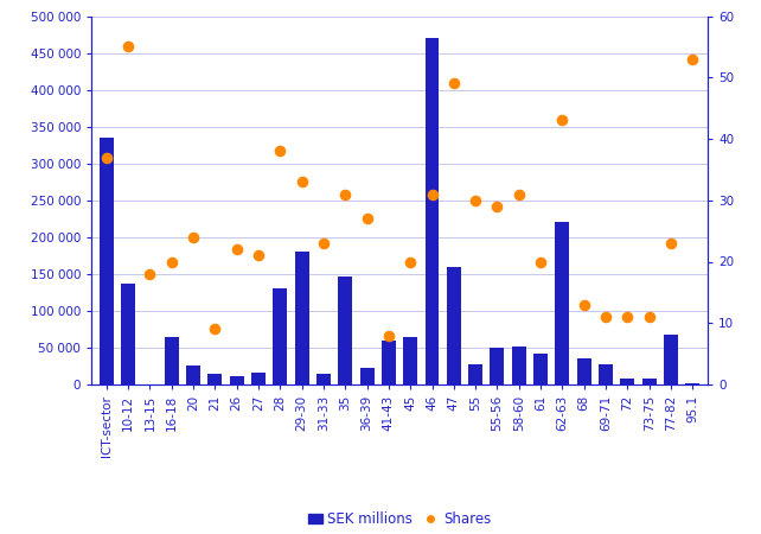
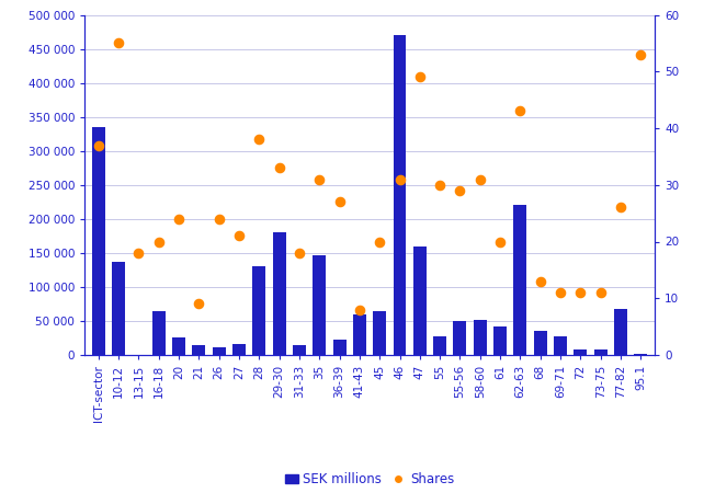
Shares/26: 22 -> 24
Shares/31-33: 23 -> 18
Shares/77-82: 23 -> 26
